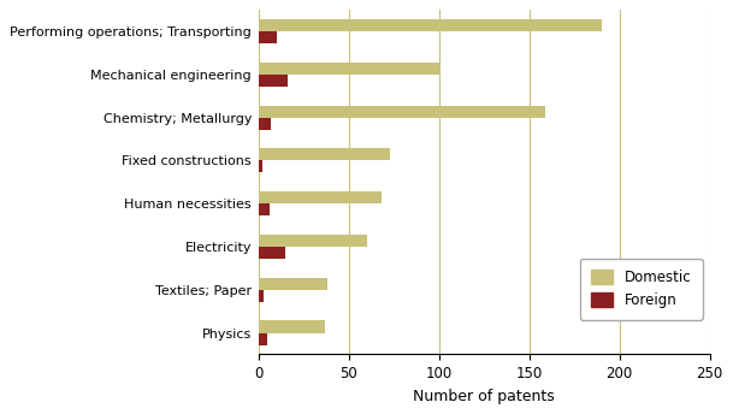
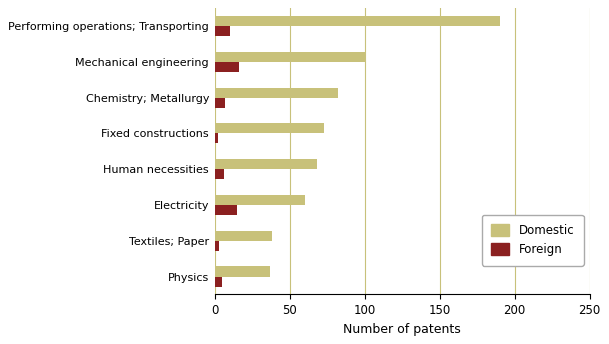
Domestic/Chemistry; Metallurgy: 159 -> 82
